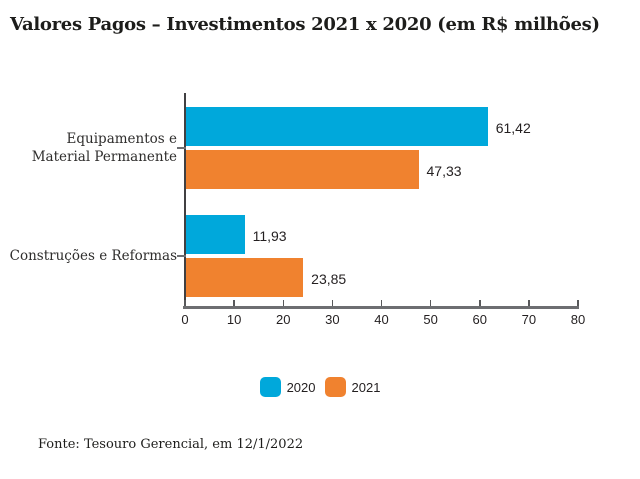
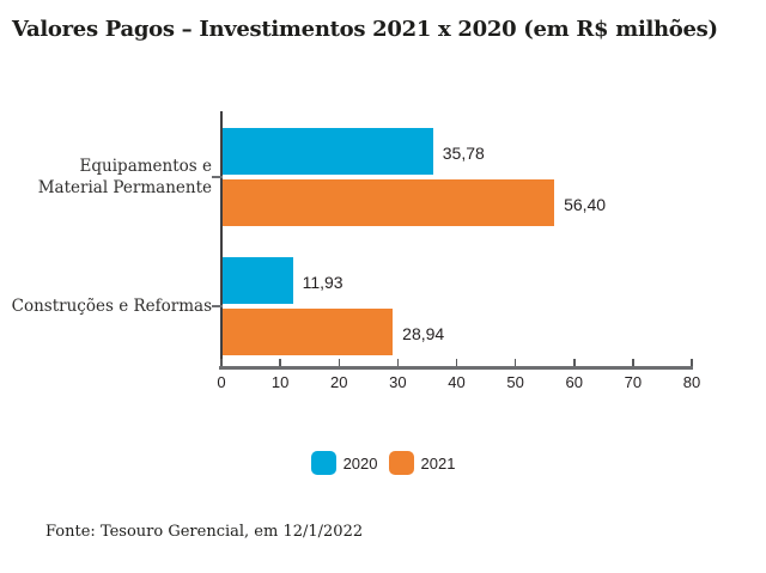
2020/Equipamentos e Material Permanente: 61,42 -> 35,78
2021/Equipamentos e Material Permanente: 47,33 -> 56,40
2021/Construções e Reformas: 23,85 -> 28,94
